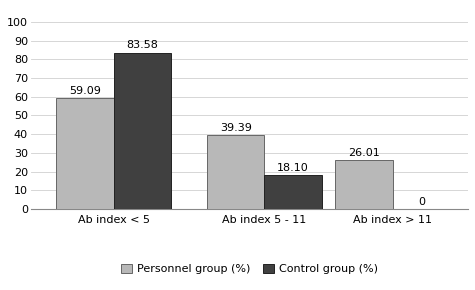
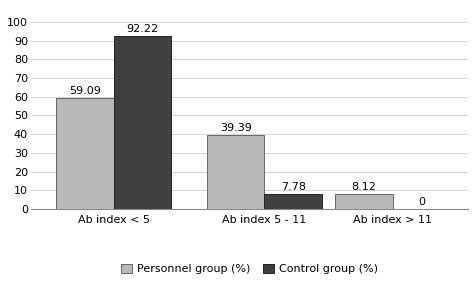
Control group (%)/Ab index < 5: 83.58 -> 92.22
Control group (%)/Ab index 5 - 11: 18.10 -> 7.78
Personnel group (%)/Ab index > 11: 26.01 -> 8.12
